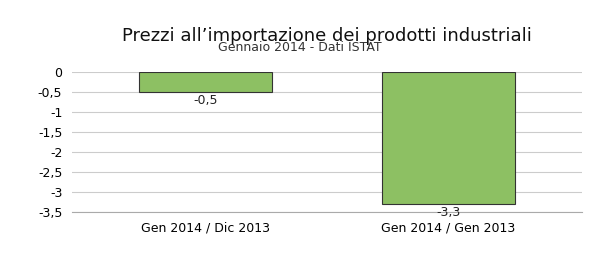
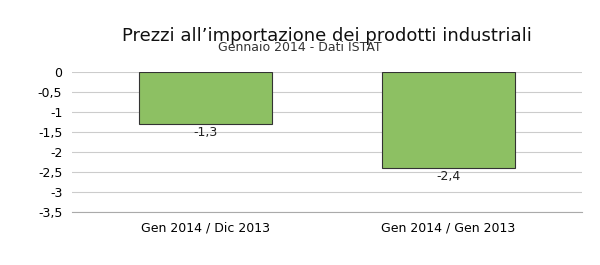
Gen 2014 / Dic 2013: -0,5 -> -1,3
Gen 2014 / Gen 2013: -3,3 -> -2,4
